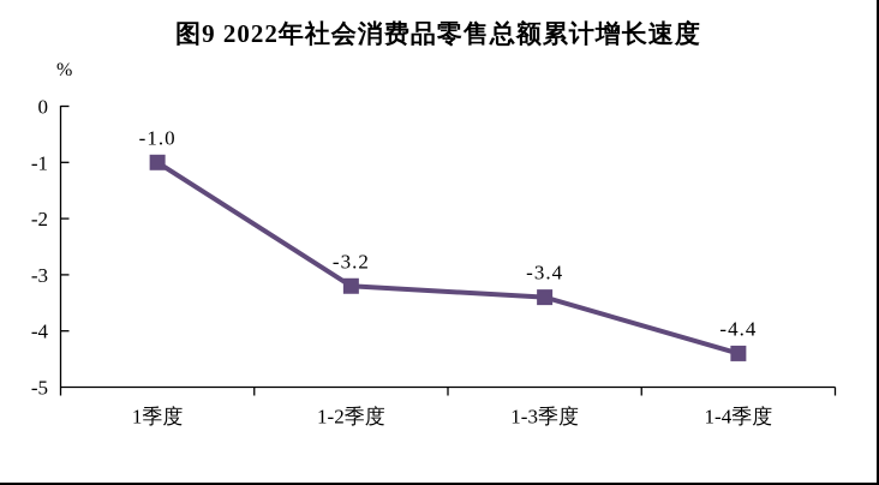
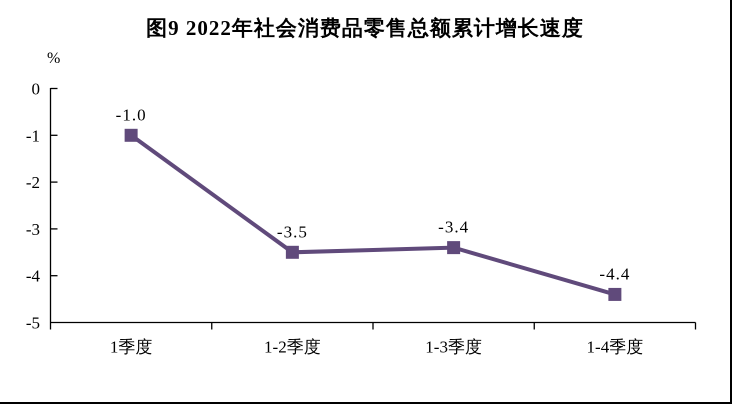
1-2季度: -3.2 -> -3.5
